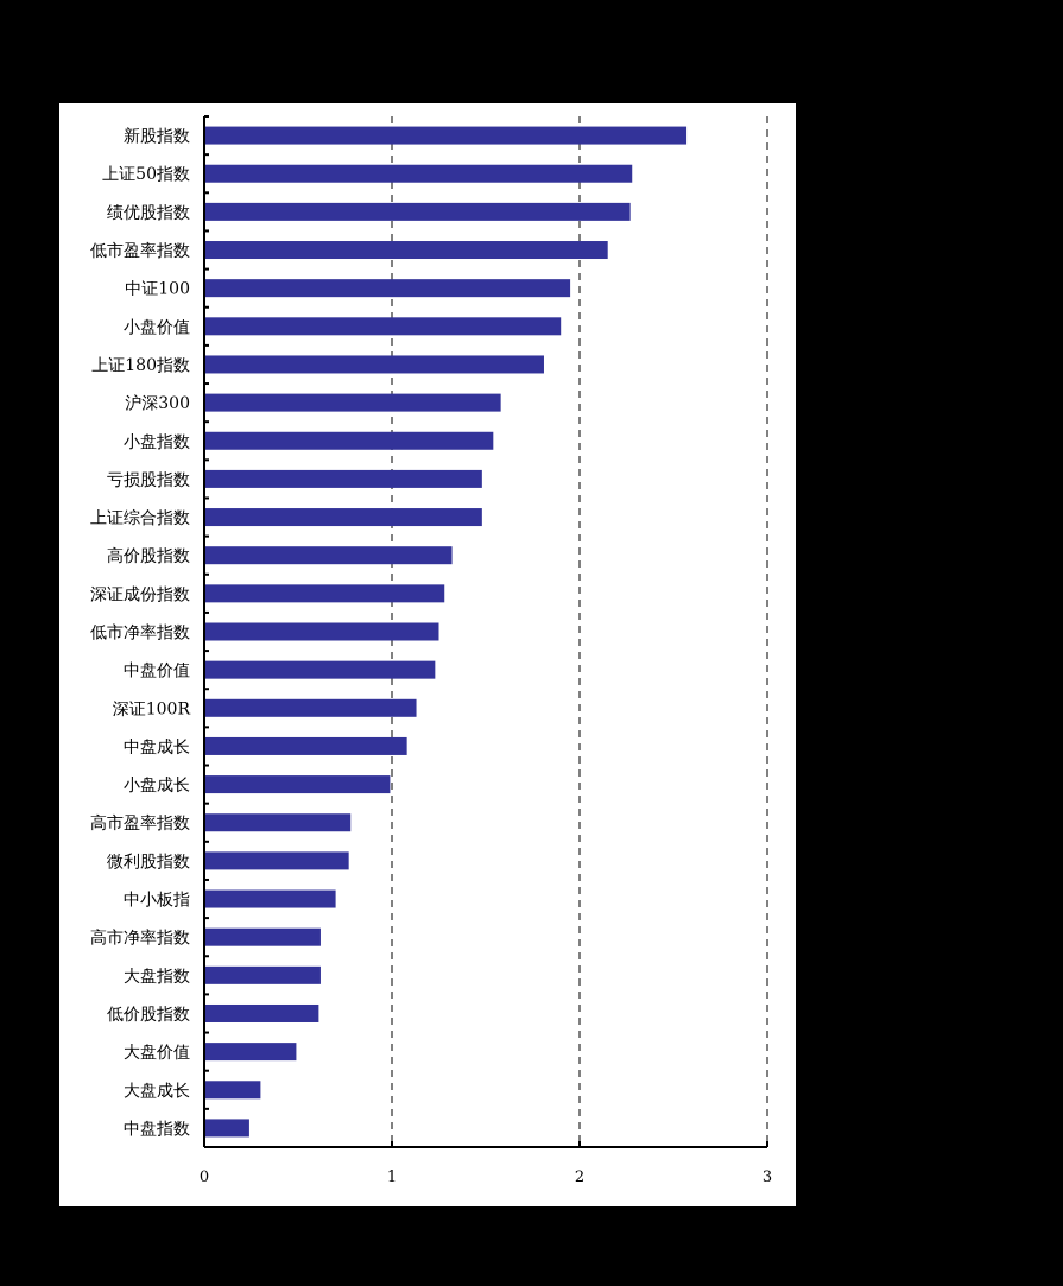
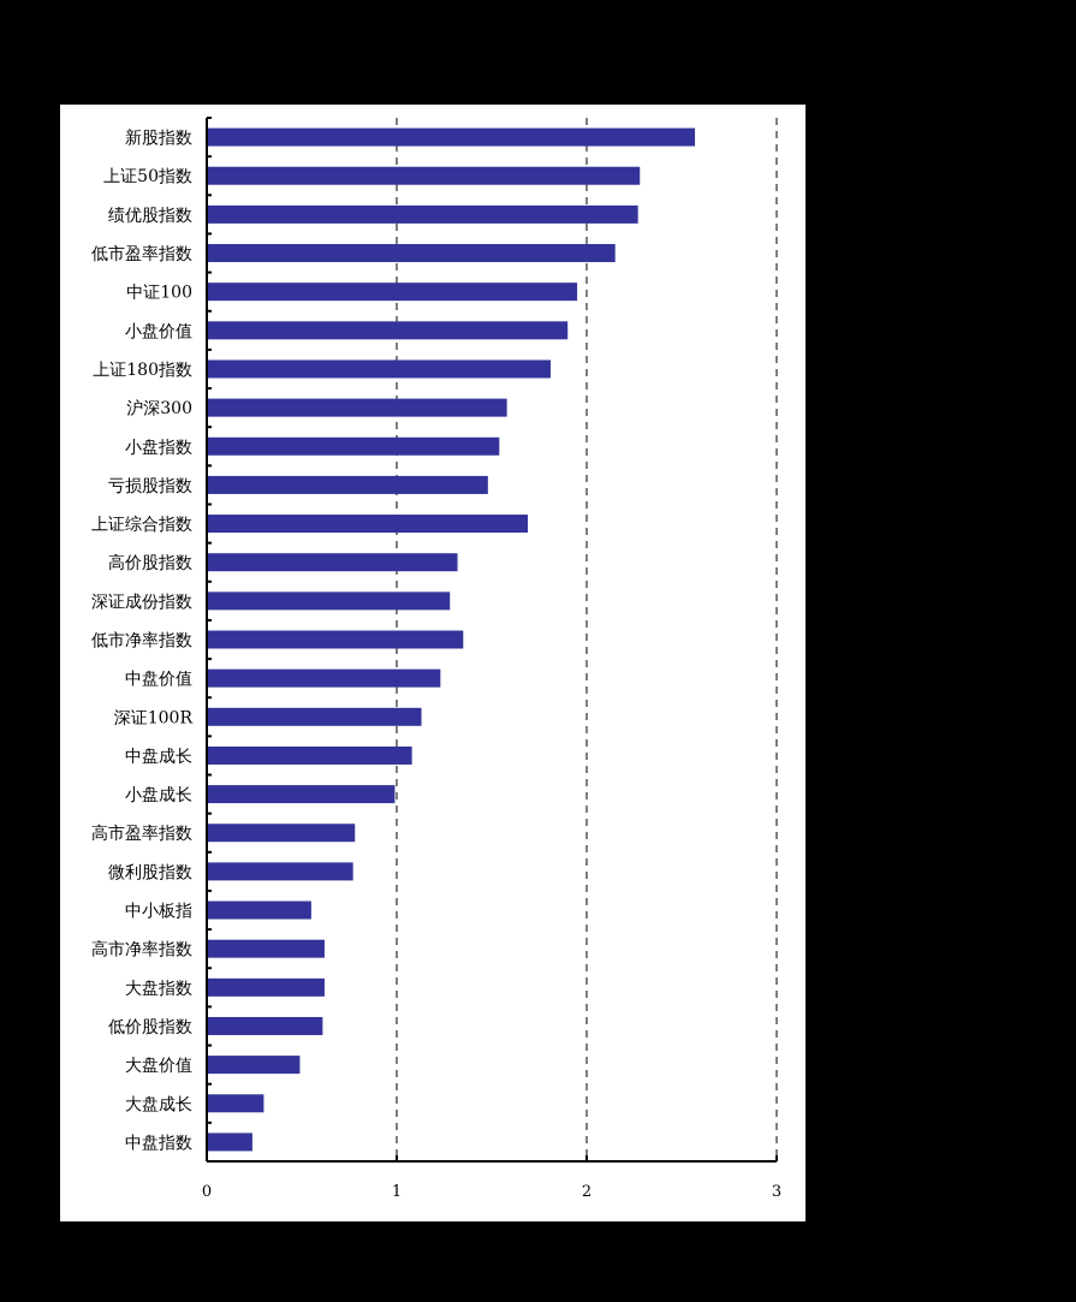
上证综合指数: 1.48 -> 1.69
低市净率指数: 1.25 -> 1.35
中小板指: 0.70 -> 0.55
